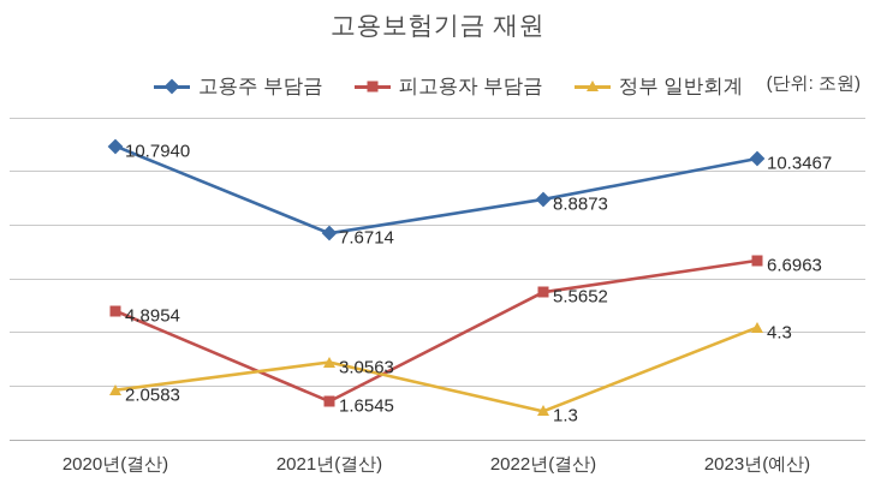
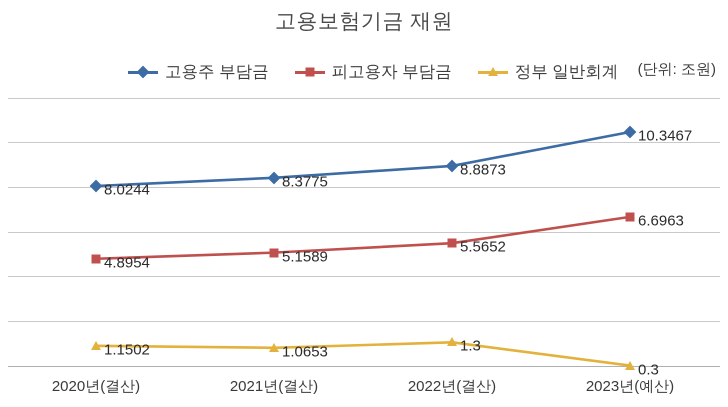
고용주 부담금/2020년(결산): 10.7940 -> 8.0244
정부 일반회계/2020년(결산): 2.0583 -> 1.1502
고용주 부담금/2021년(결산): 7.6714 -> 8.3775
피고용자 부담금/2021년(결산): 1.6545 -> 5.1589
정부 일반회계/2021년(결산): 3.0563 -> 1.0653
정부 일반회계/2023년(예산): 4.3 -> 0.3
